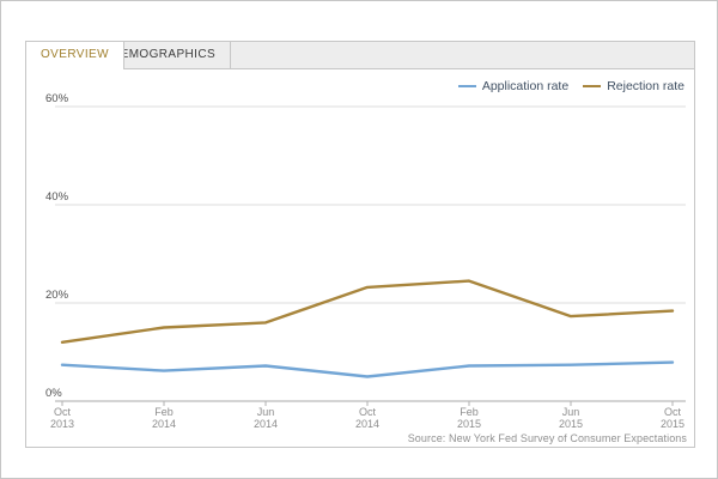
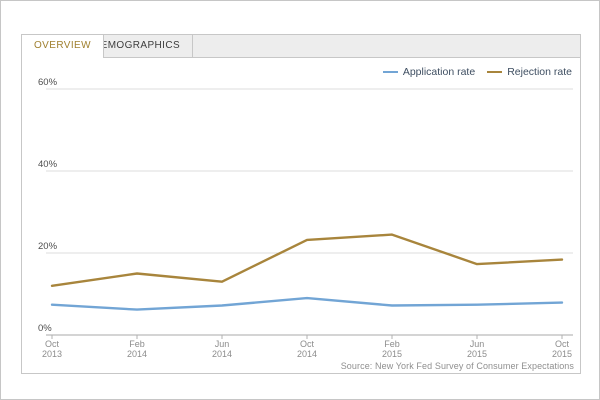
Rejection rate/Jun 2014: 16% -> 13%
Application rate/Oct 2014: 5% -> 9%
